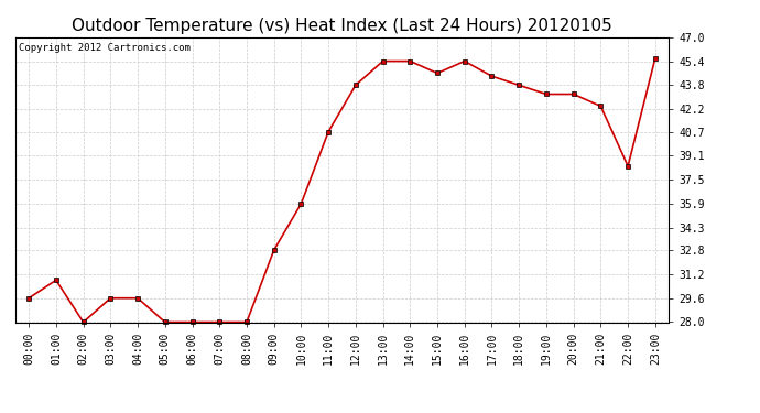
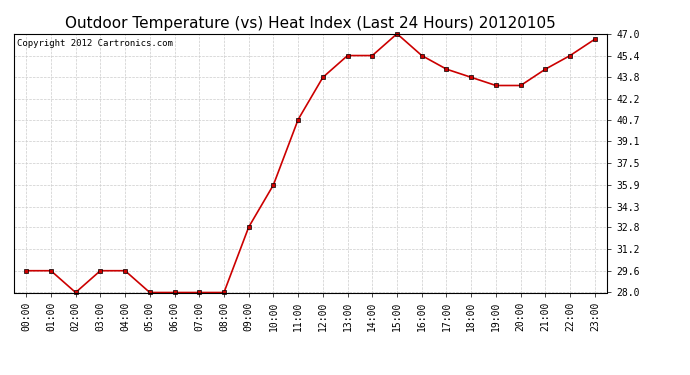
01:00: 30.8 -> 29.6
15:00: 44.6 -> 47.0
21:00: 42.4 -> 44.4
22:00: 38.4 -> 45.4
23:00: 45.6 -> 46.6
